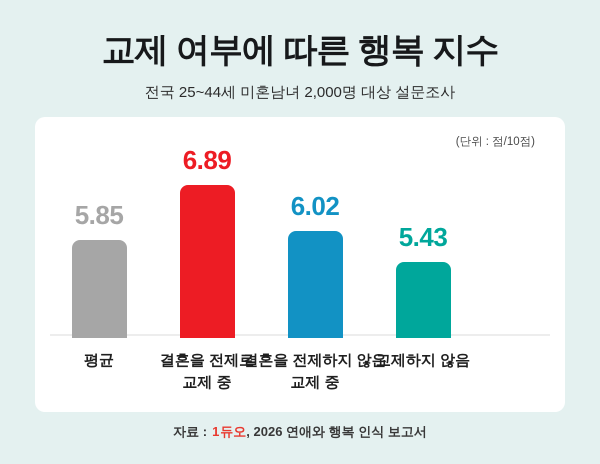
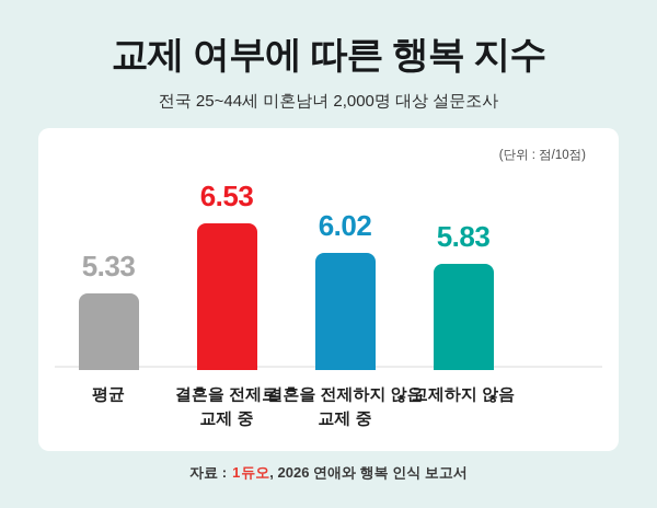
평균: 5.85 -> 5.33
결혼을 전제로 교제 중: 6.89 -> 6.53
교제하지 않음: 5.43 -> 5.83
